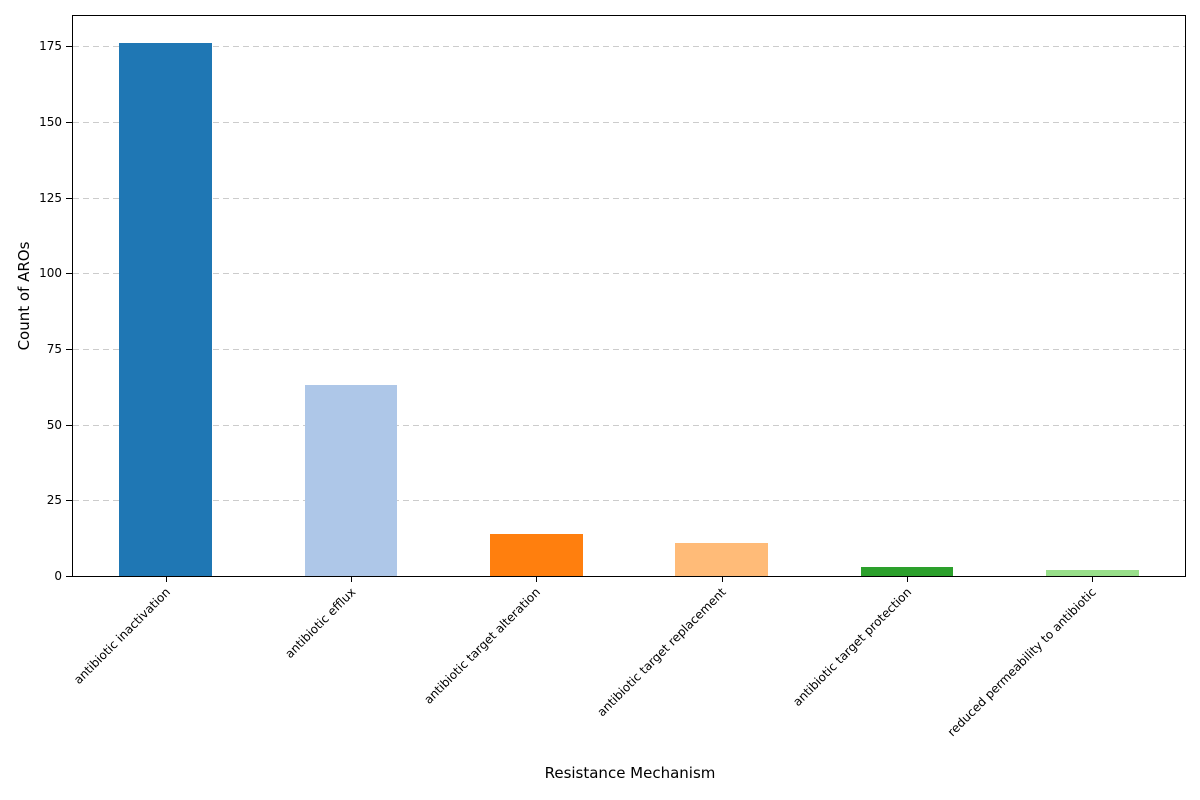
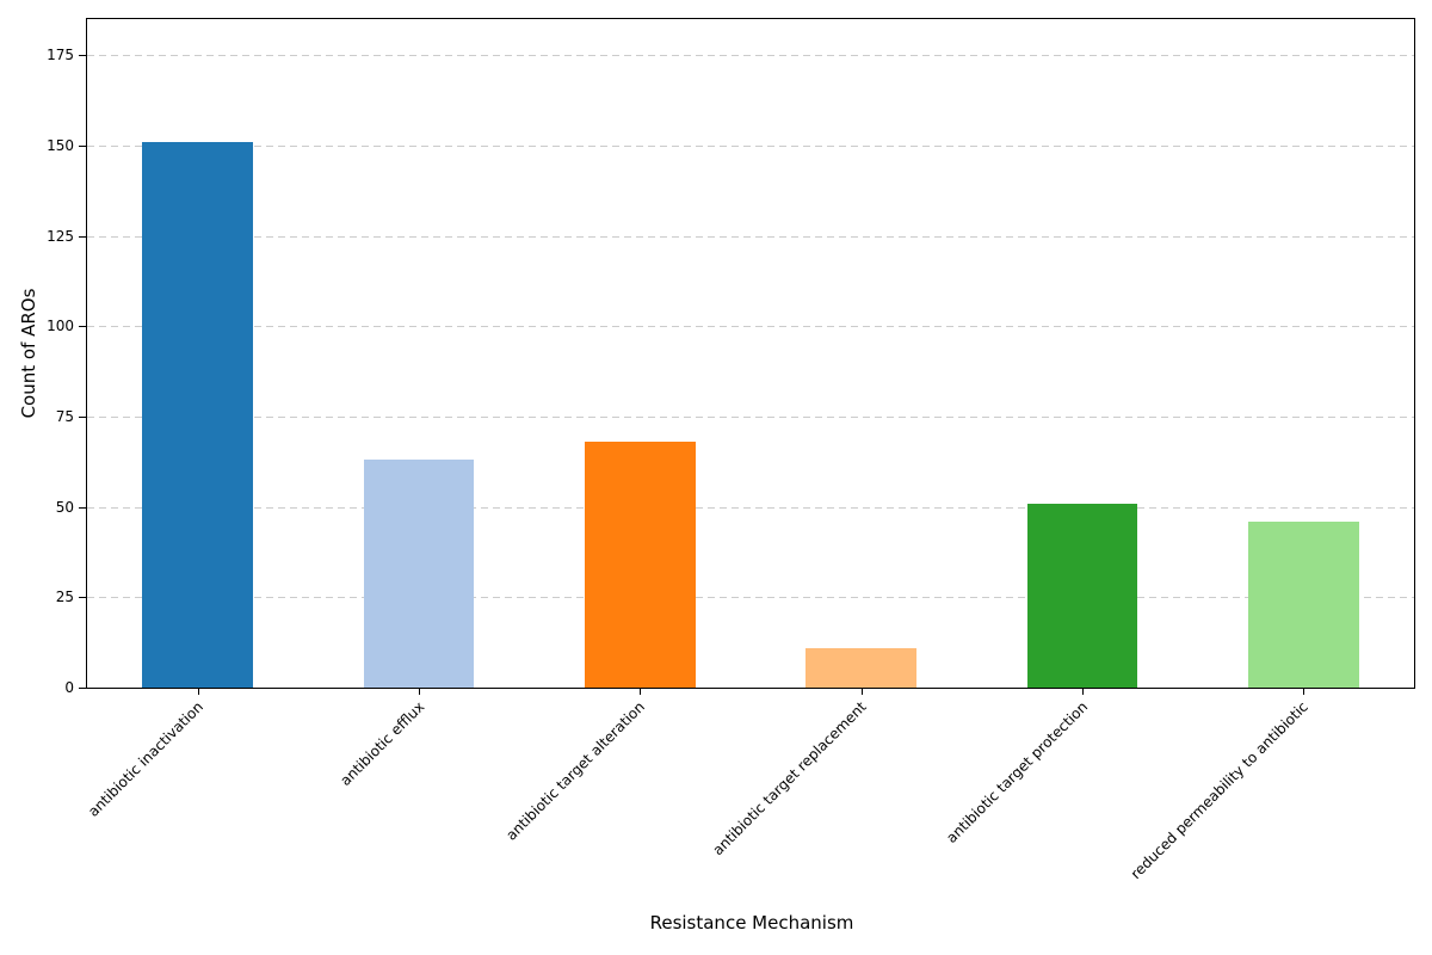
antibiotic inactivation: 176 -> 151
antibiotic target alteration: 14 -> 68
antibiotic target protection: 3 -> 51
reduced permeability to antibiotic: 2 -> 46
